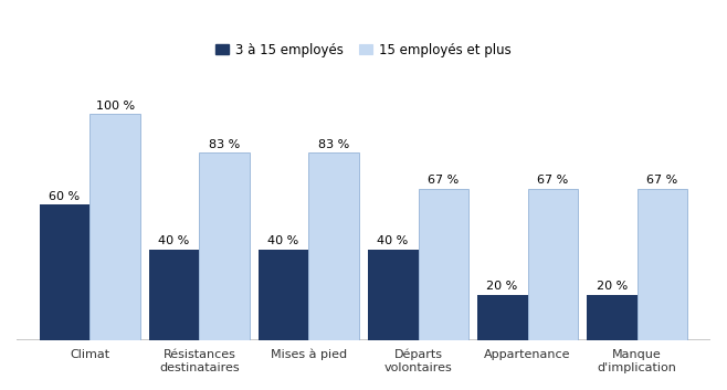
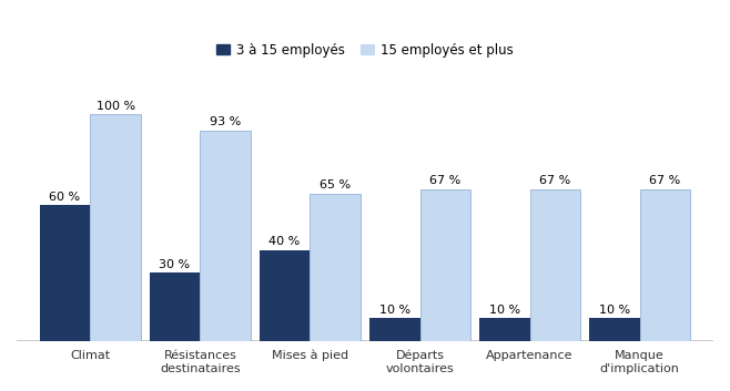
3 à 15 employés/Résistances destinataires: 40 -> 30
15 employés et plus/Résistances destinataires: 83 -> 93
15 employés et plus/Mises à pied: 83 -> 65
3 à 15 employés/Départs volontaires: 40 -> 10
3 à 15 employés/Appartenance: 20 -> 10
3 à 15 employés/Manque d'implication: 20 -> 10
